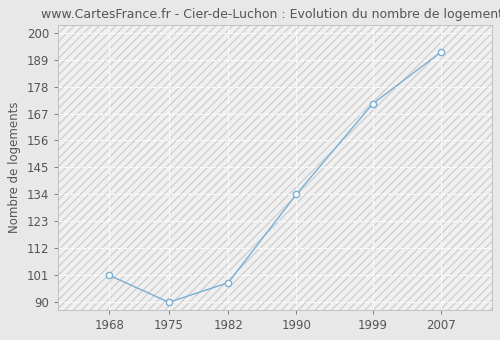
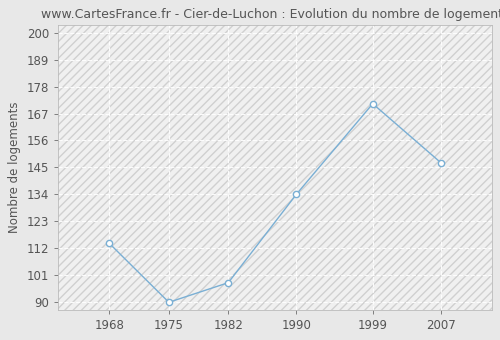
1968: 101 -> 114
2007: 192 -> 147
